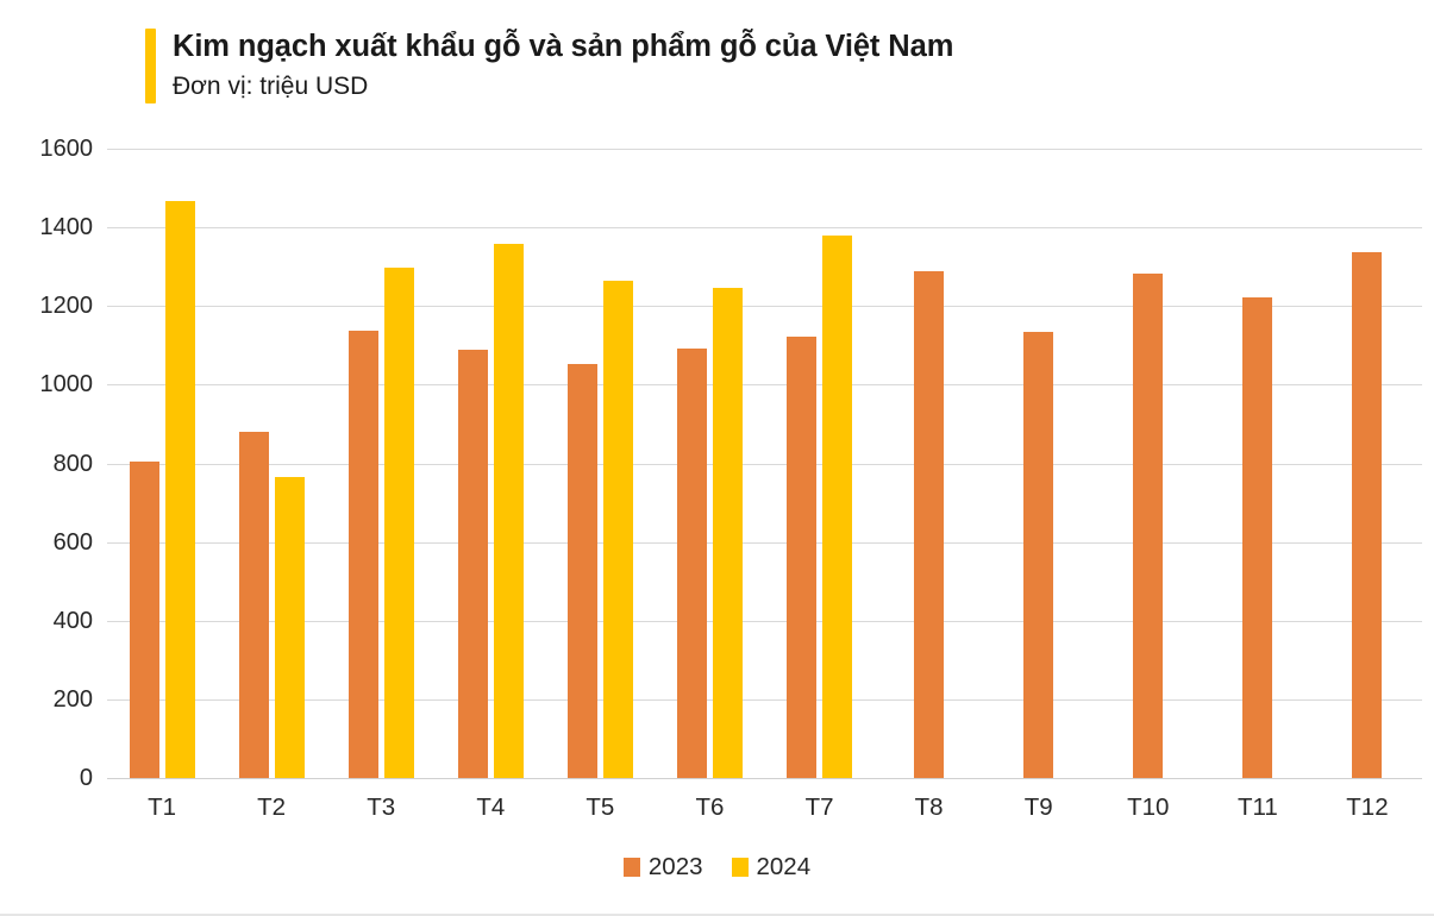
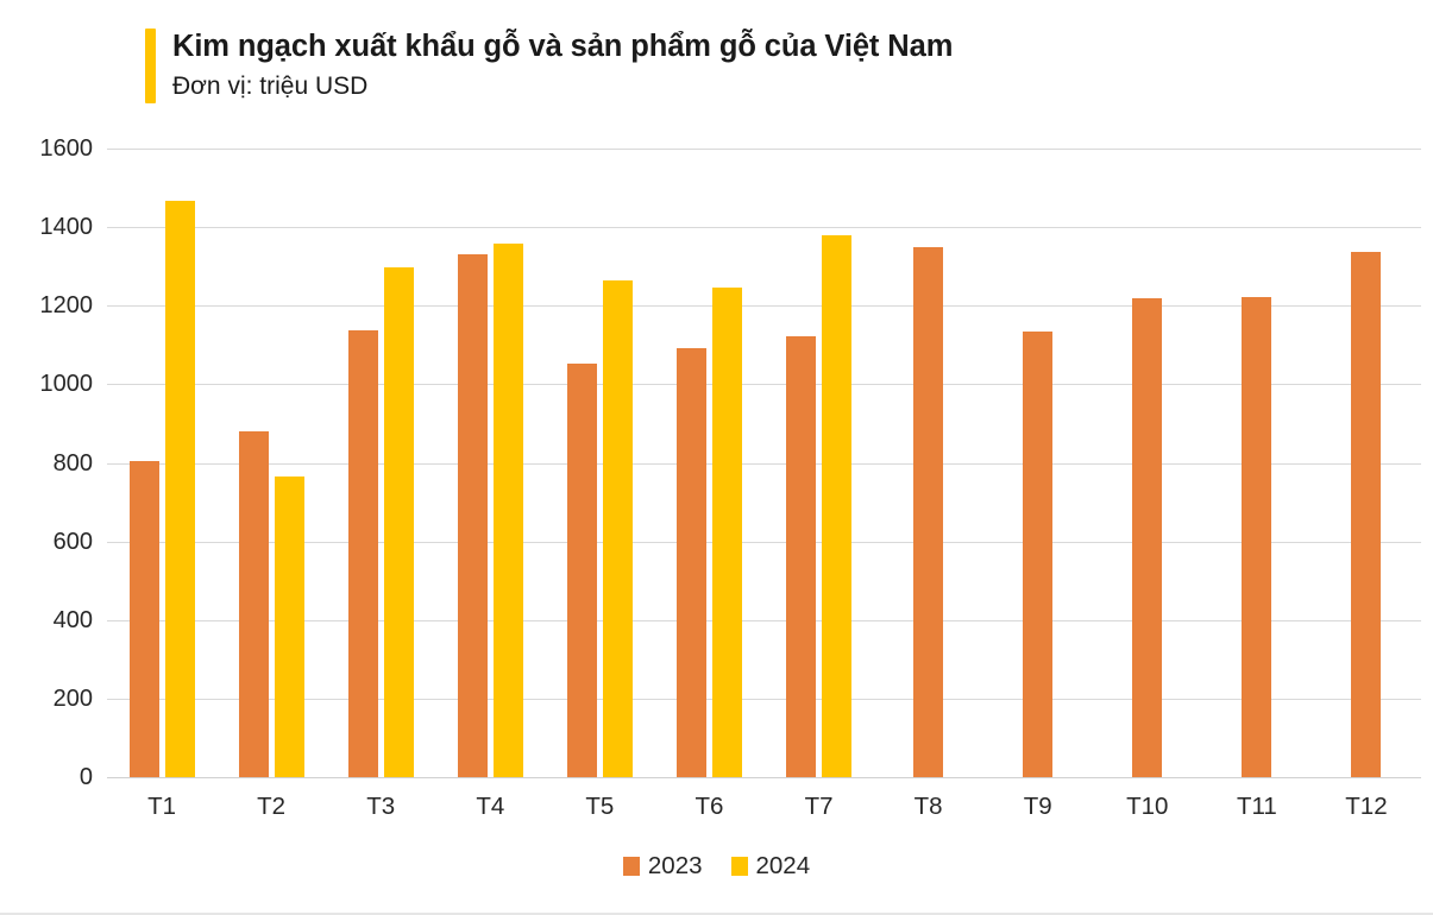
2023/T4: 1090 -> 1330
2023/T8: 1290 -> 1350
2023/T10: 1280 -> 1220
